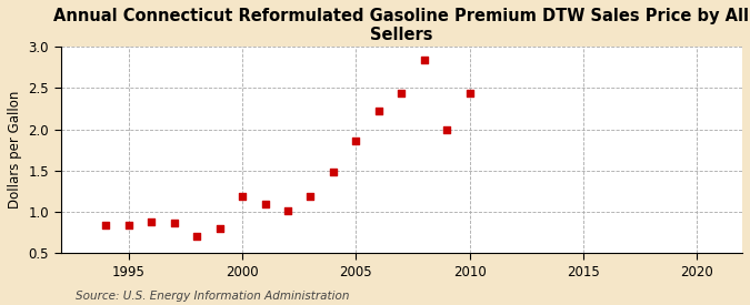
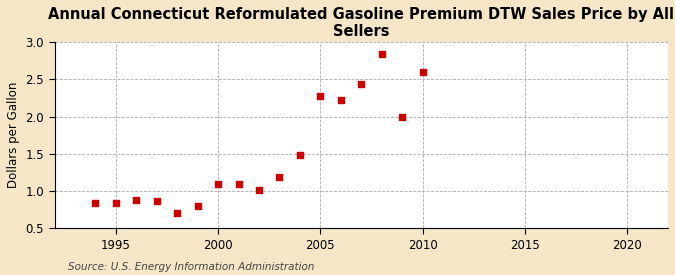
2000: 1.19 -> 1.10
2005: 1.86 -> 2.28
2010: 2.44 -> 2.60
